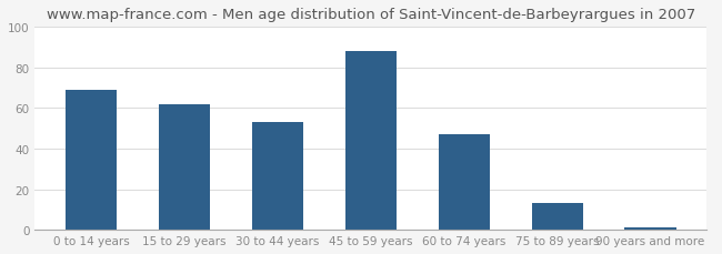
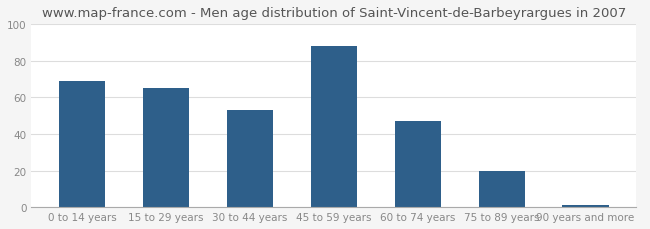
15 to 29 years: 62 -> 65
75 to 89 years: 13 -> 20
